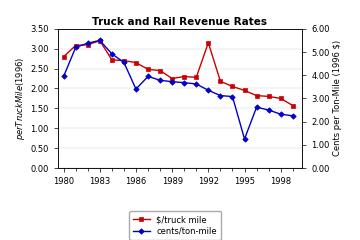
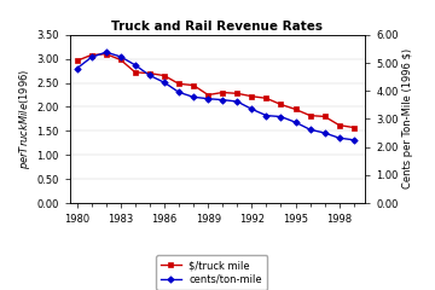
$/truck mile/1980: 2.80 -> 2.96
cents/ton-mile/1980: 3.95 -> 4.80
$/truck mile/1983: 3.20 -> 2.98
cents/ton-mile/1983: 5.50 -> 5.22
cents/ton-mile/1986: 3.40 -> 4.30
$/truck mile/1992: 3.15 -> 2.22
cents/ton-mile/1995: 1.25 -> 2.88
$/truck mile/1998: 1.75 -> 1.62
